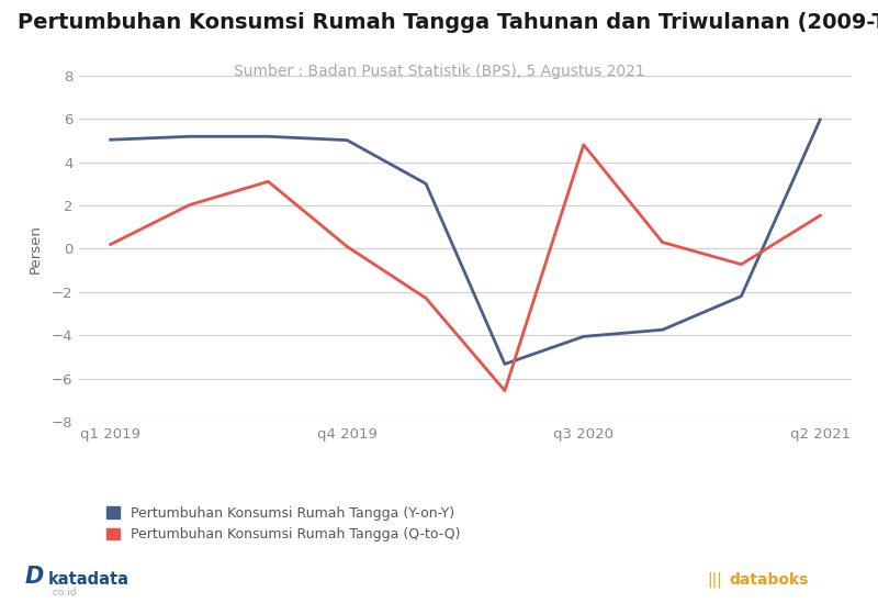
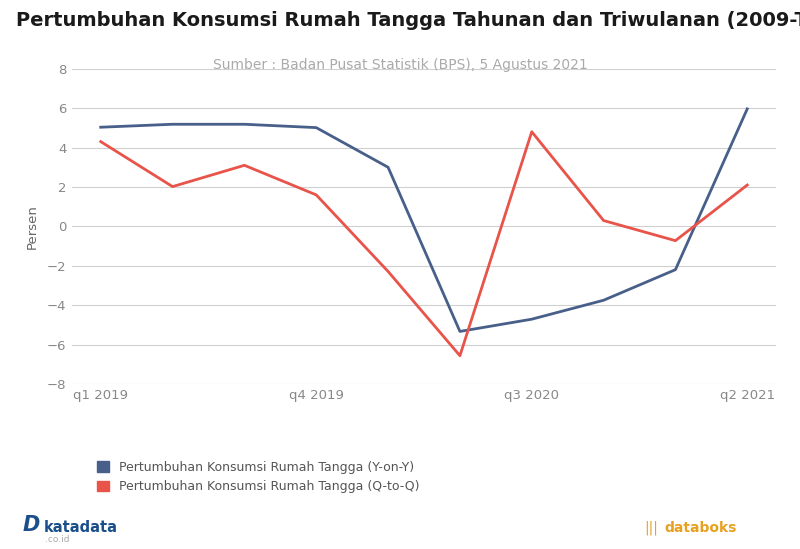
Pertumbuhan Konsumsi Rumah Tangga (Q-to-Q)/q1 2019: 0.2 -> 4.3
Pertumbuhan Konsumsi Rumah Tangga (Q-to-Q)/q4 2019: 0.1 -> 1.6
Pertumbuhan Konsumsi Rumah Tangga (Y-on-Y)/q3 2020: -4.0 -> -4.7
Pertumbuhan Konsumsi Rumah Tangga (Q-to-Q)/q2 2021: 1.5 -> 2.1
